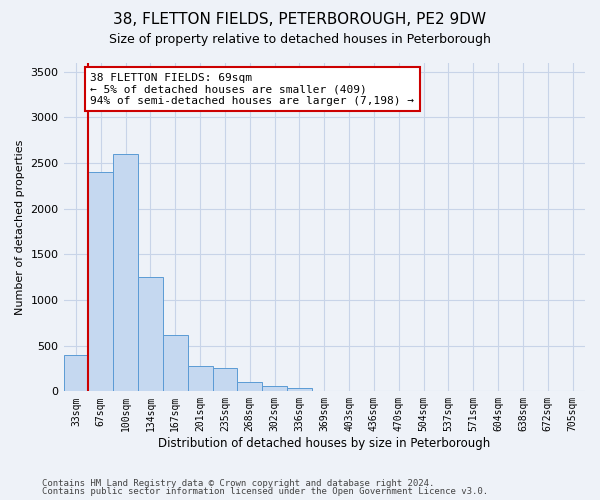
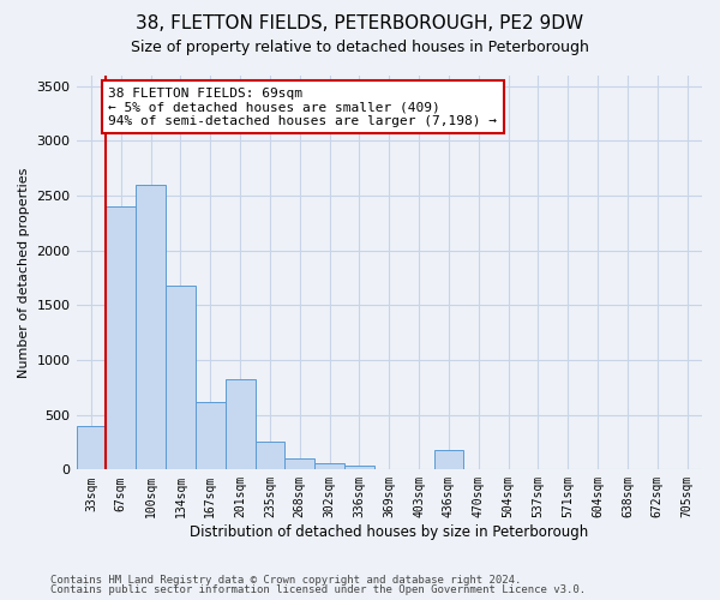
134sqm: 1250 -> 1680
201sqm: 280 -> 820
436sqm: 0 -> 180
